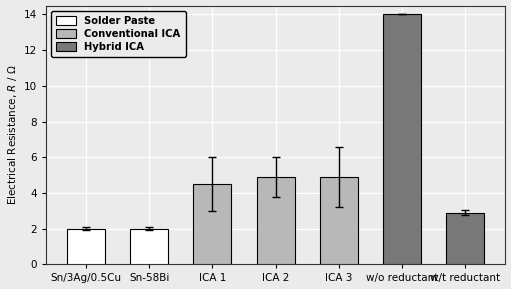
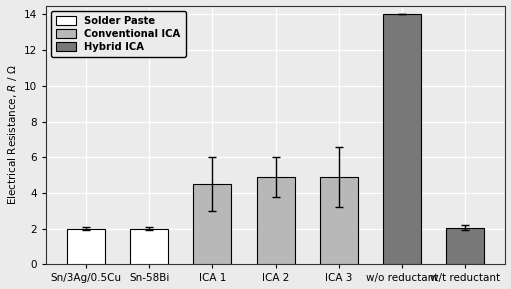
w/t reductant: 2.9 -> 2.0
